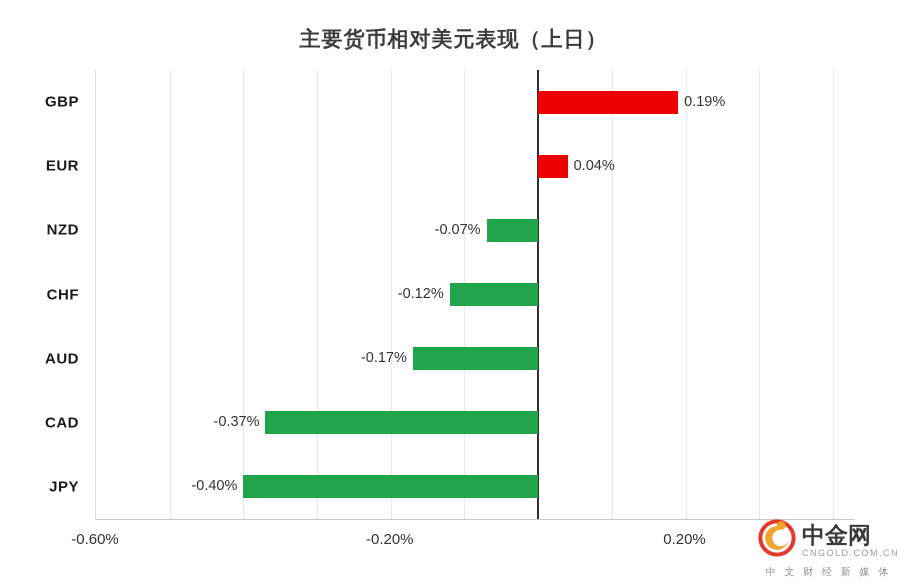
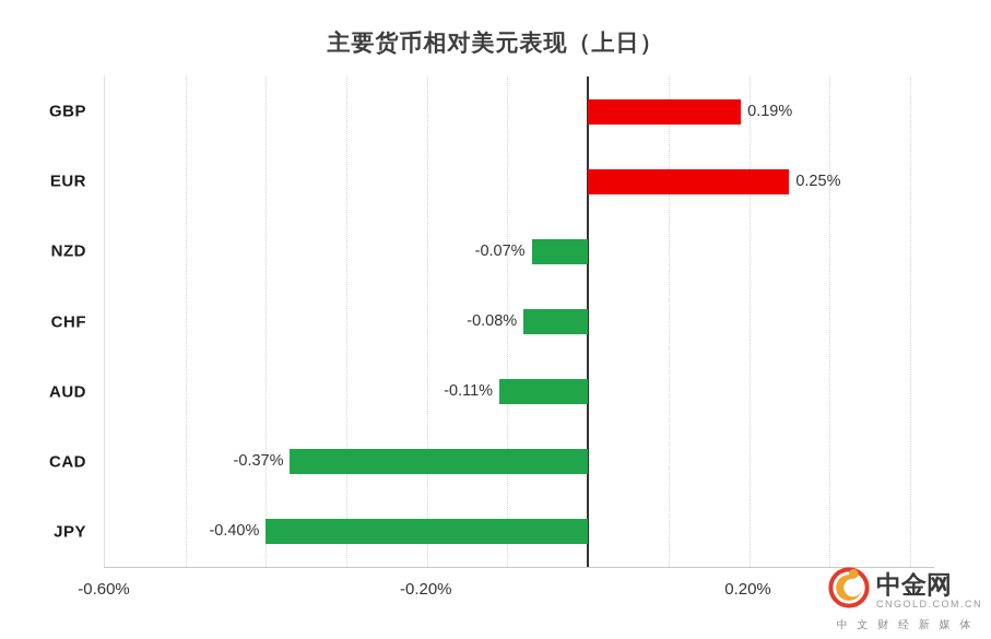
EUR: 0.04% -> 0.25%
CHF: -0.12% -> -0.08%
AUD: -0.17% -> -0.11%
